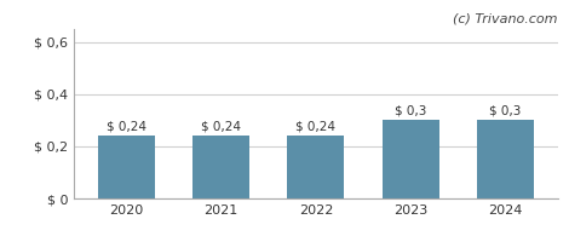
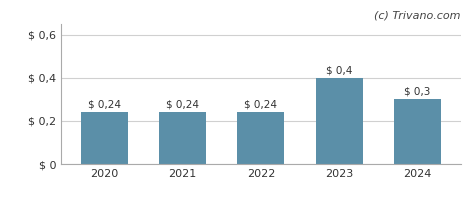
2023: 0,3 -> 0,4
